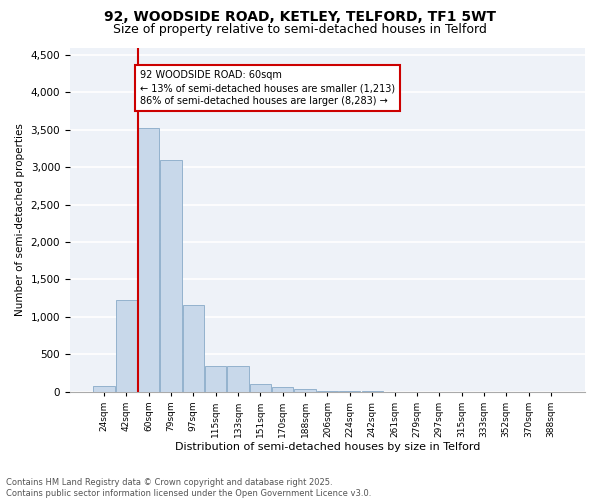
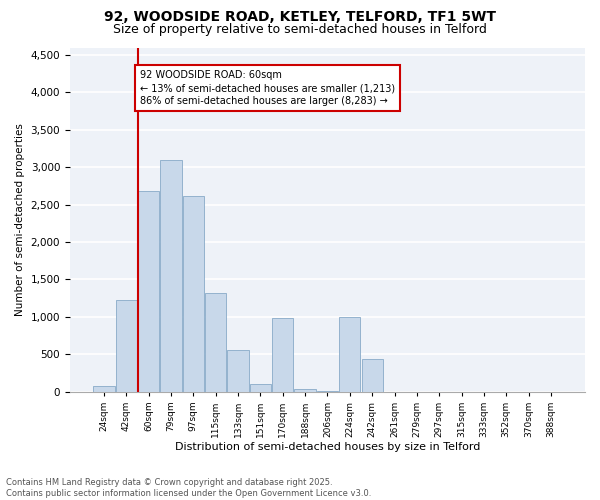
60sqm: 3,520 -> 2,680
97sqm: 1,160 -> 2,620
115sqm: 340 -> 1,320
133sqm: 340 -> 560
170sqm: 60 -> 980
224sqm: 0 -> 1,000
242sqm: 0 -> 440
